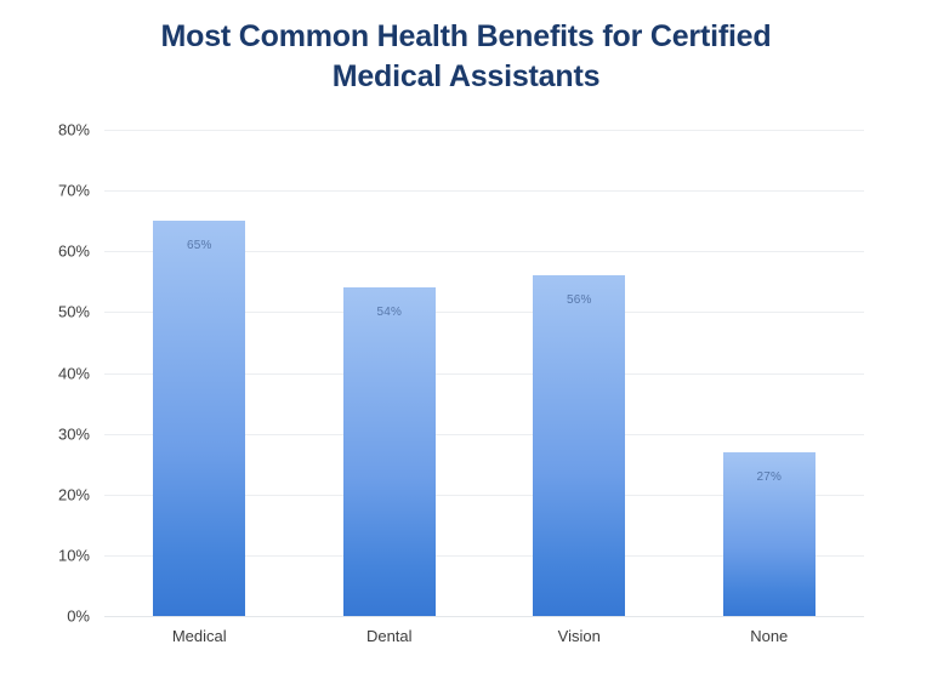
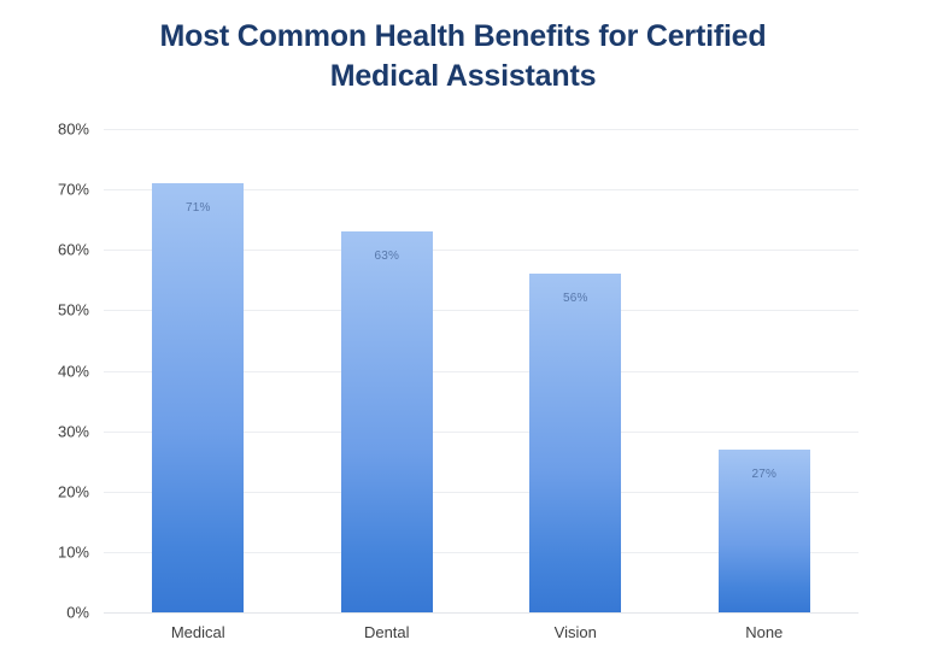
Medical: 65% -> 71%
Dental: 54% -> 63%
